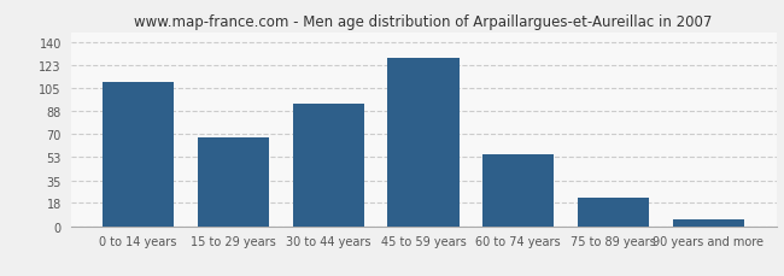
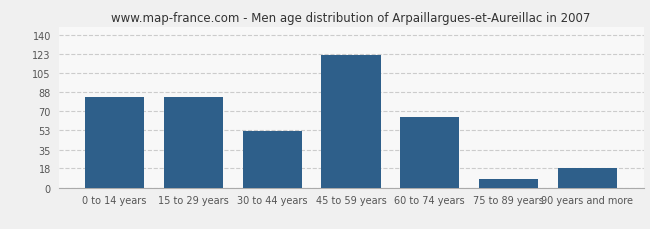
0 to 14 years: 110 -> 83
15 to 29 years: 68 -> 83
30 to 44 years: 93 -> 52
45 to 59 years: 128 -> 122
60 to 74 years: 55 -> 65
75 to 89 years: 22 -> 8
90 years and more: 5 -> 18
